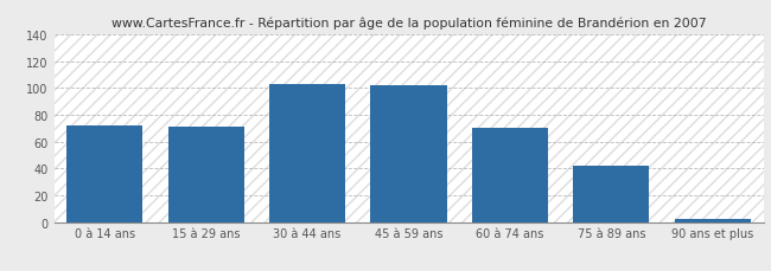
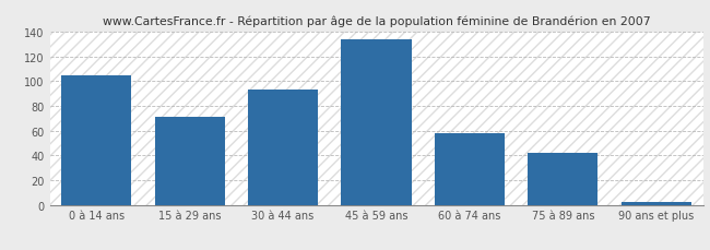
0 à 14 ans: 72 -> 105
30 à 44 ans: 103 -> 93
45 à 59 ans: 102 -> 134
60 à 74 ans: 70 -> 58
